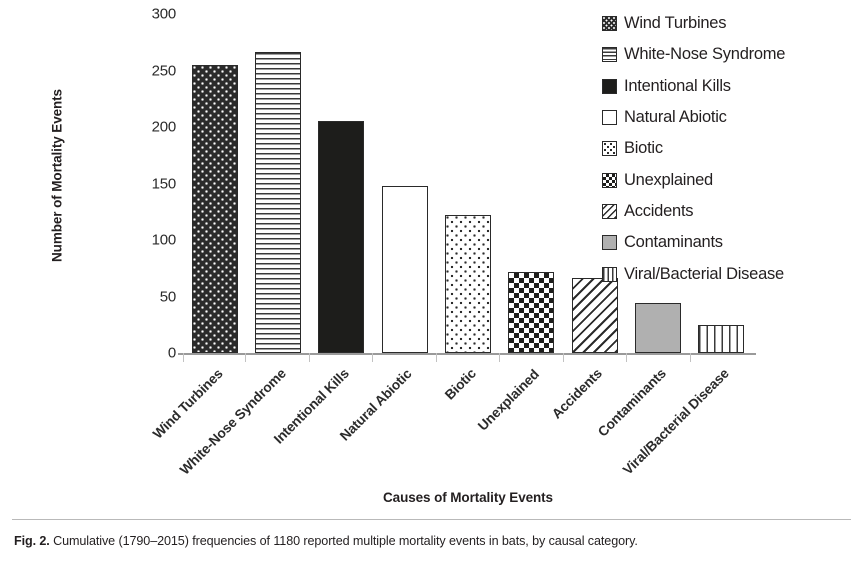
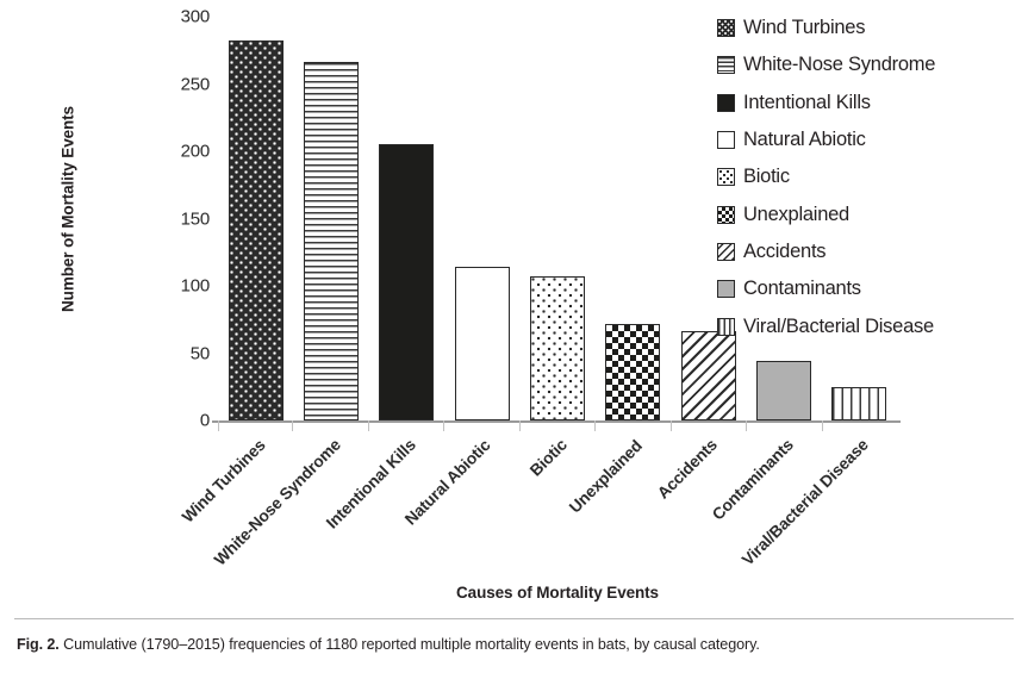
Wind Turbines: 255 -> 282
Natural Abiotic: 148 -> 114
Biotic: 122 -> 107
